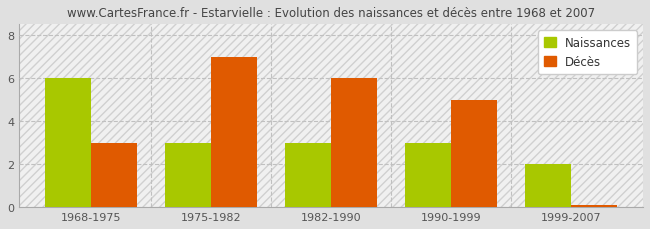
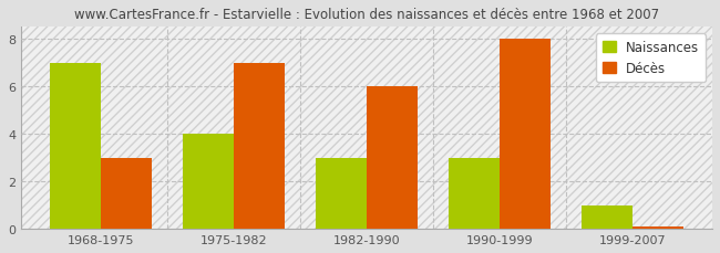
Naissances/1968-1975: 6 -> 7
Naissances/1975-1982: 3 -> 4
Décès/1990-1999: 5.0 -> 8.0
Naissances/1999-2007: 2 -> 1
